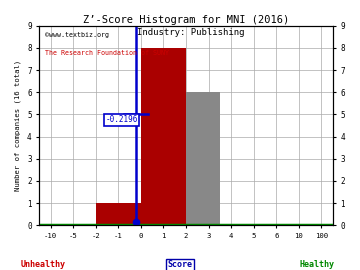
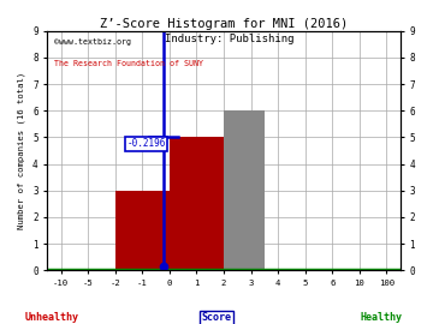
-1: 1 -> 3
1: 8 -> 5
